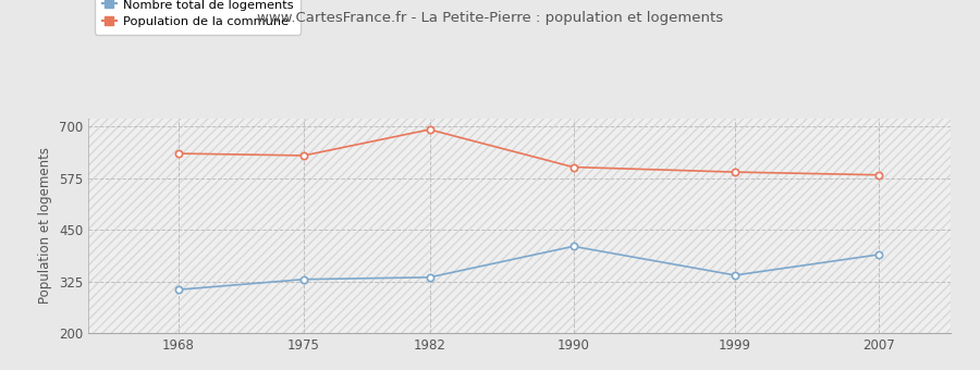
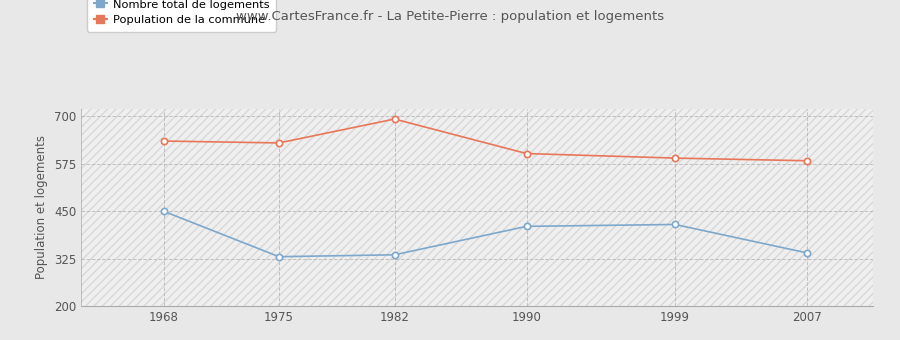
Nombre total de logements/1968: 305 -> 450
Nombre total de logements/1999: 340 -> 415
Nombre total de logements/2007: 390 -> 340
